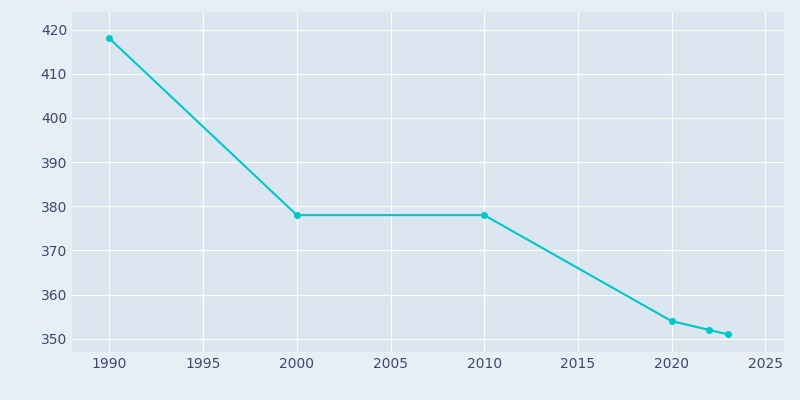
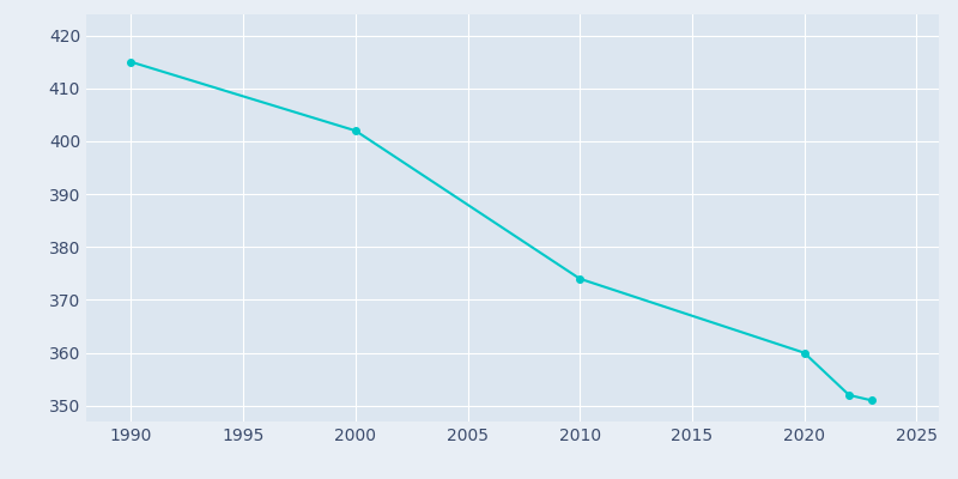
1990: 418 -> 415
2000: 378 -> 402
2010: 378 -> 374
2020: 354 -> 360
